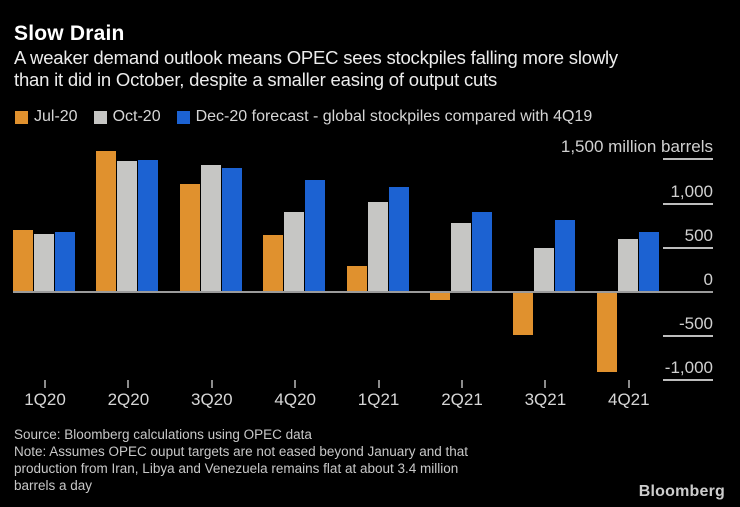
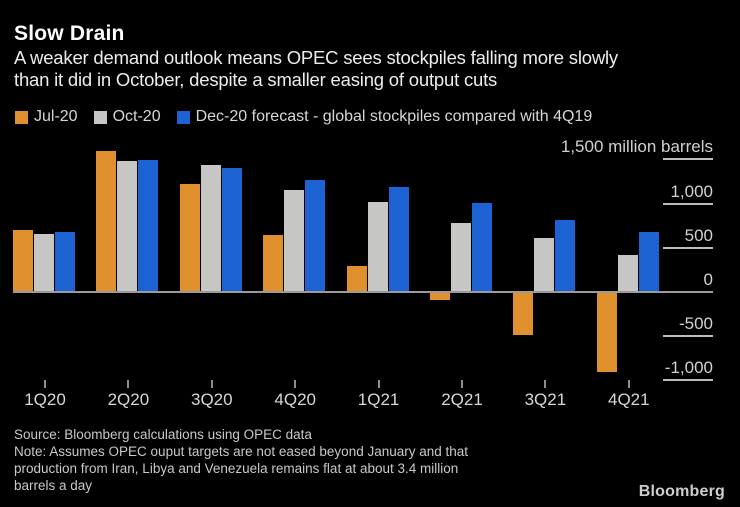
Oct-20/4Q20: 900 -> 1200
Dec-20 forecast - global stockpiles compared with 4Q19/2Q21: 900 -> 1000
Oct-20/3Q21: 500 -> 600
Oct-20/4Q21: 600 -> 400
